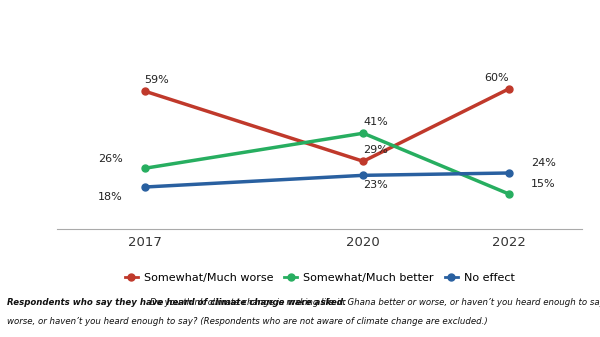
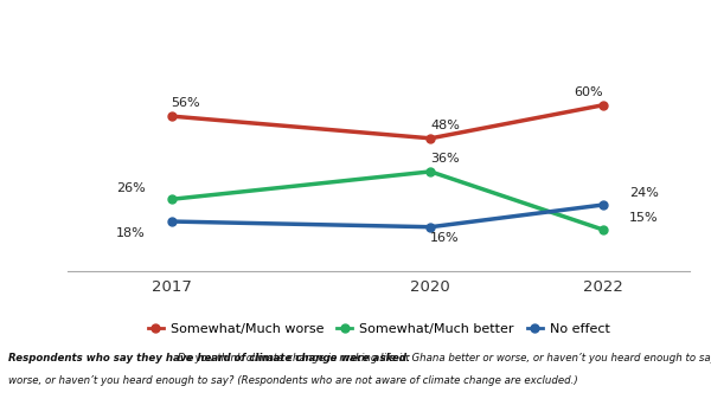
Somewhat/Much worse/2017: 59% -> 56%
Somewhat/Much worse/2020: 29% -> 48%
Somewhat/Much better/2020: 41% -> 36%
No effect/2020: 23% -> 16%
